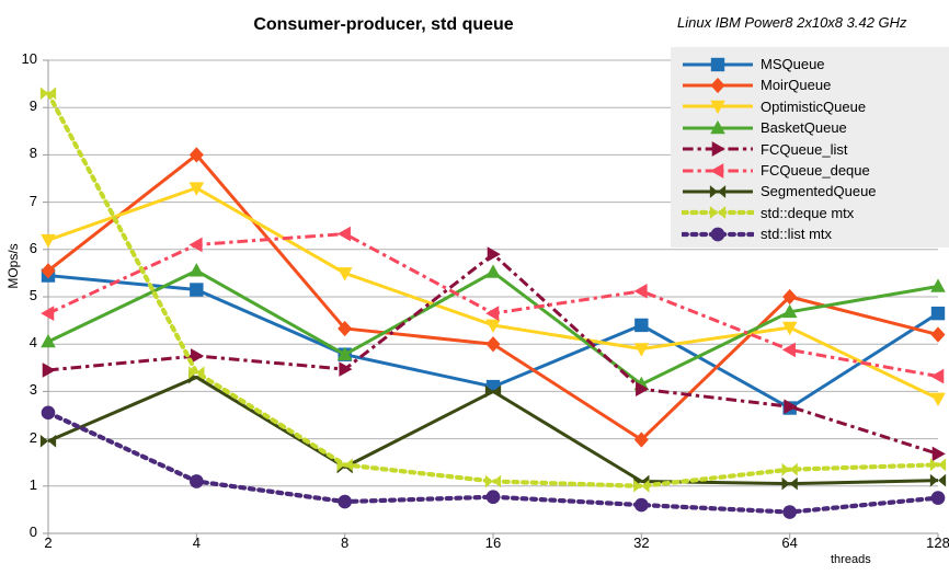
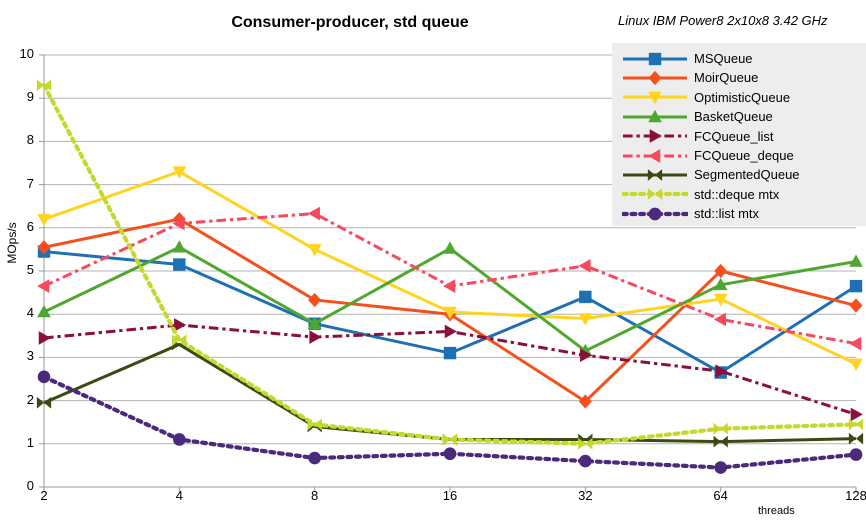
MoirQueue/4: 8.0 -> 6.2
OptimisticQueue/16: 4.4 -> 4.0
FCQueue_list/16: 5.9 -> 3.6
SegmentedQueue/16: 3.0 -> 1.1
